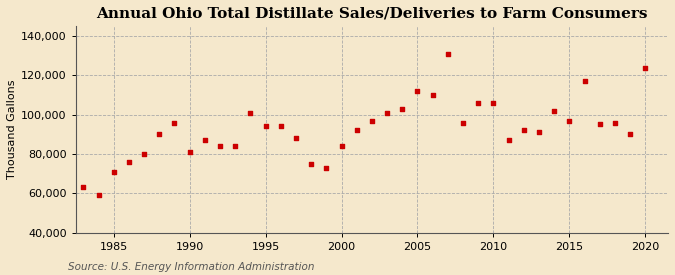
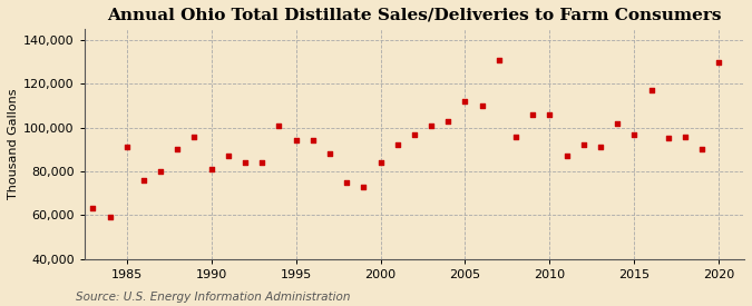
1985: 71,000 -> 91,000
2020: 124,000 -> 130,000
